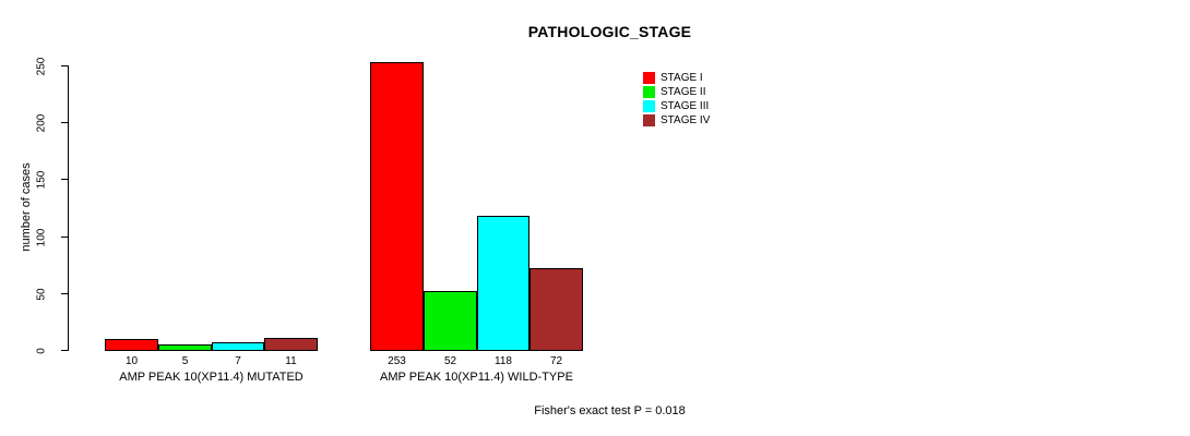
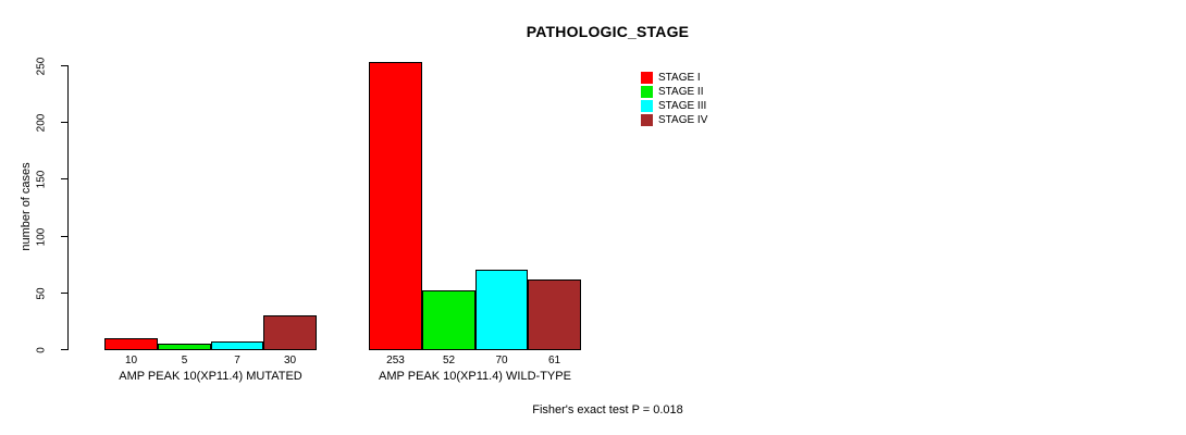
STAGE IV/AMP PEAK 10(XP11.4) MUTATED: 11 -> 30
STAGE III/AMP PEAK 10(XP11.4) WILD-TYPE: 118 -> 70
STAGE IV/AMP PEAK 10(XP11.4) WILD-TYPE: 72 -> 61
